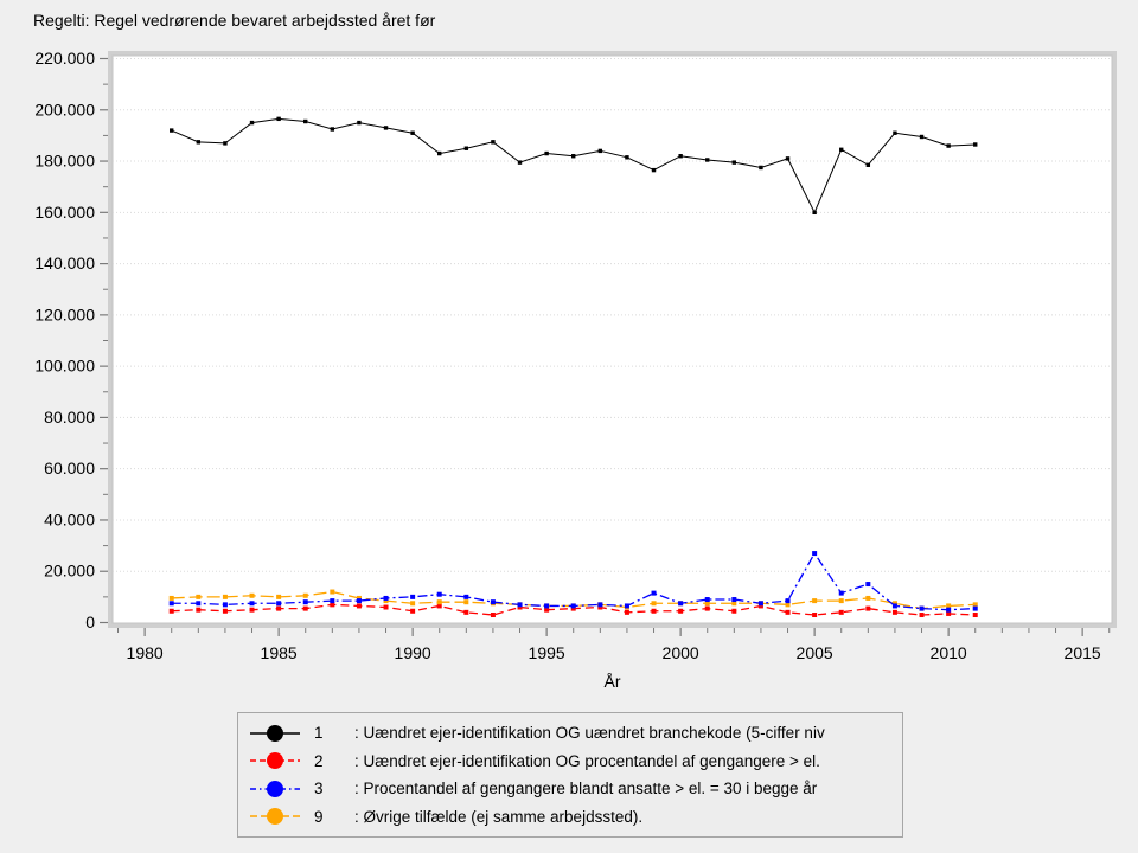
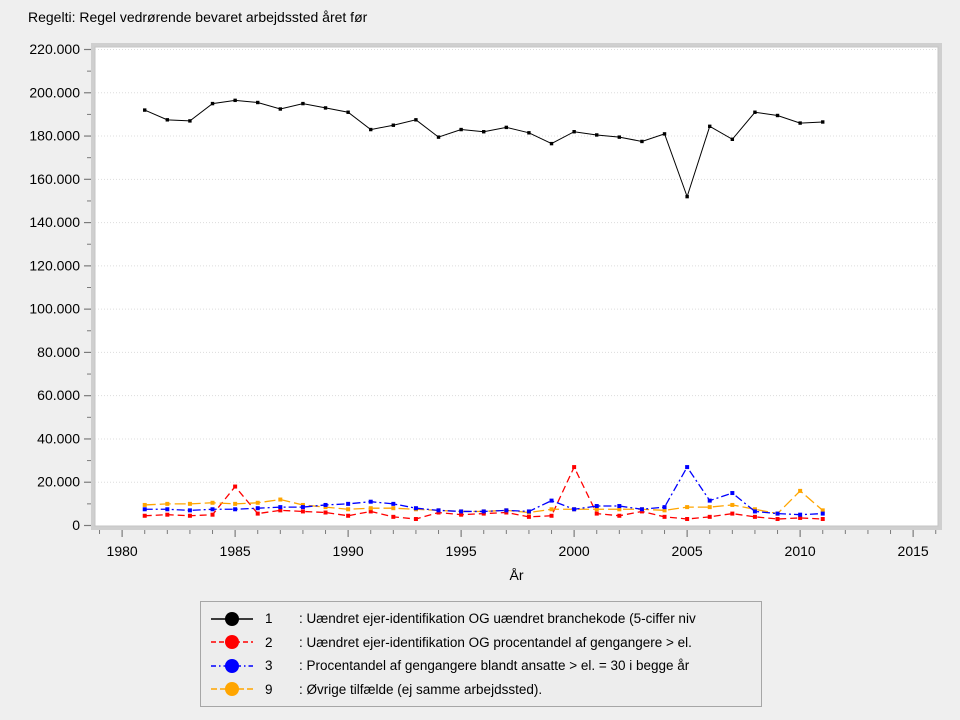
2/1985: 6000 -> 18000
2/2000: 4000 -> 27000
1/2005: 160000 -> 152000
9/2010: 6000 -> 16000
